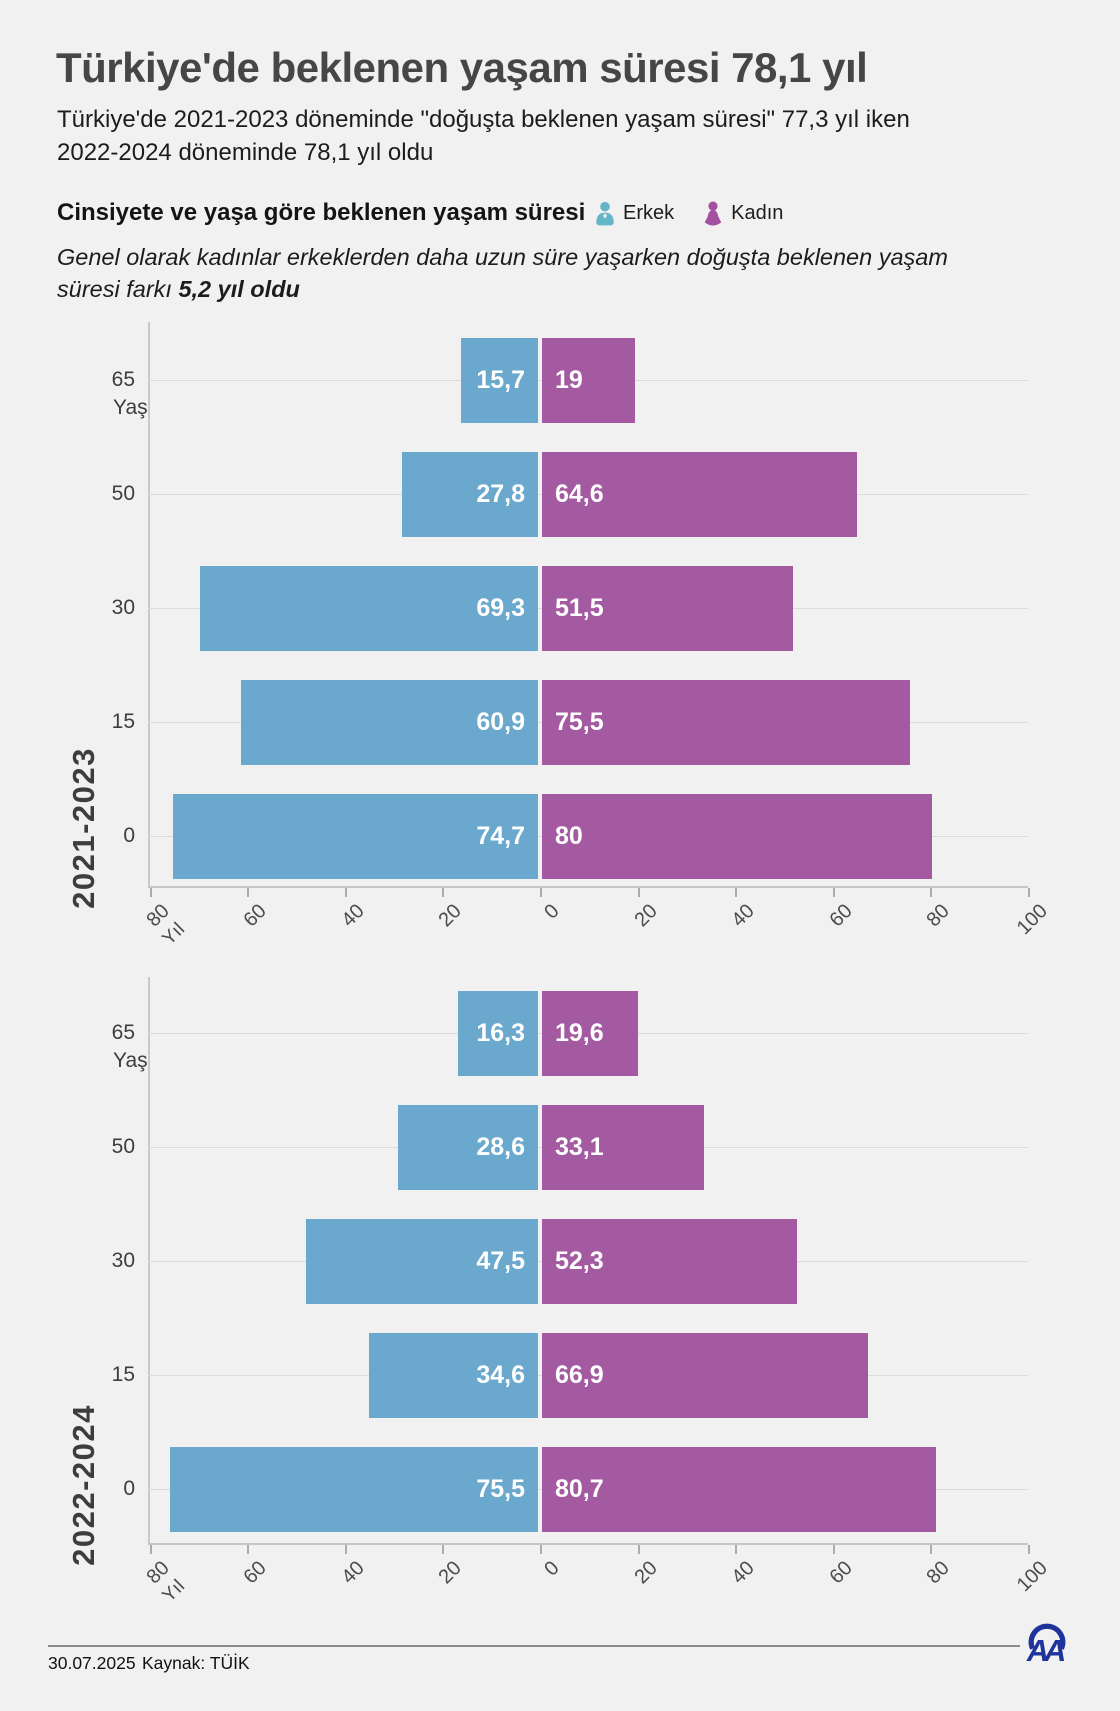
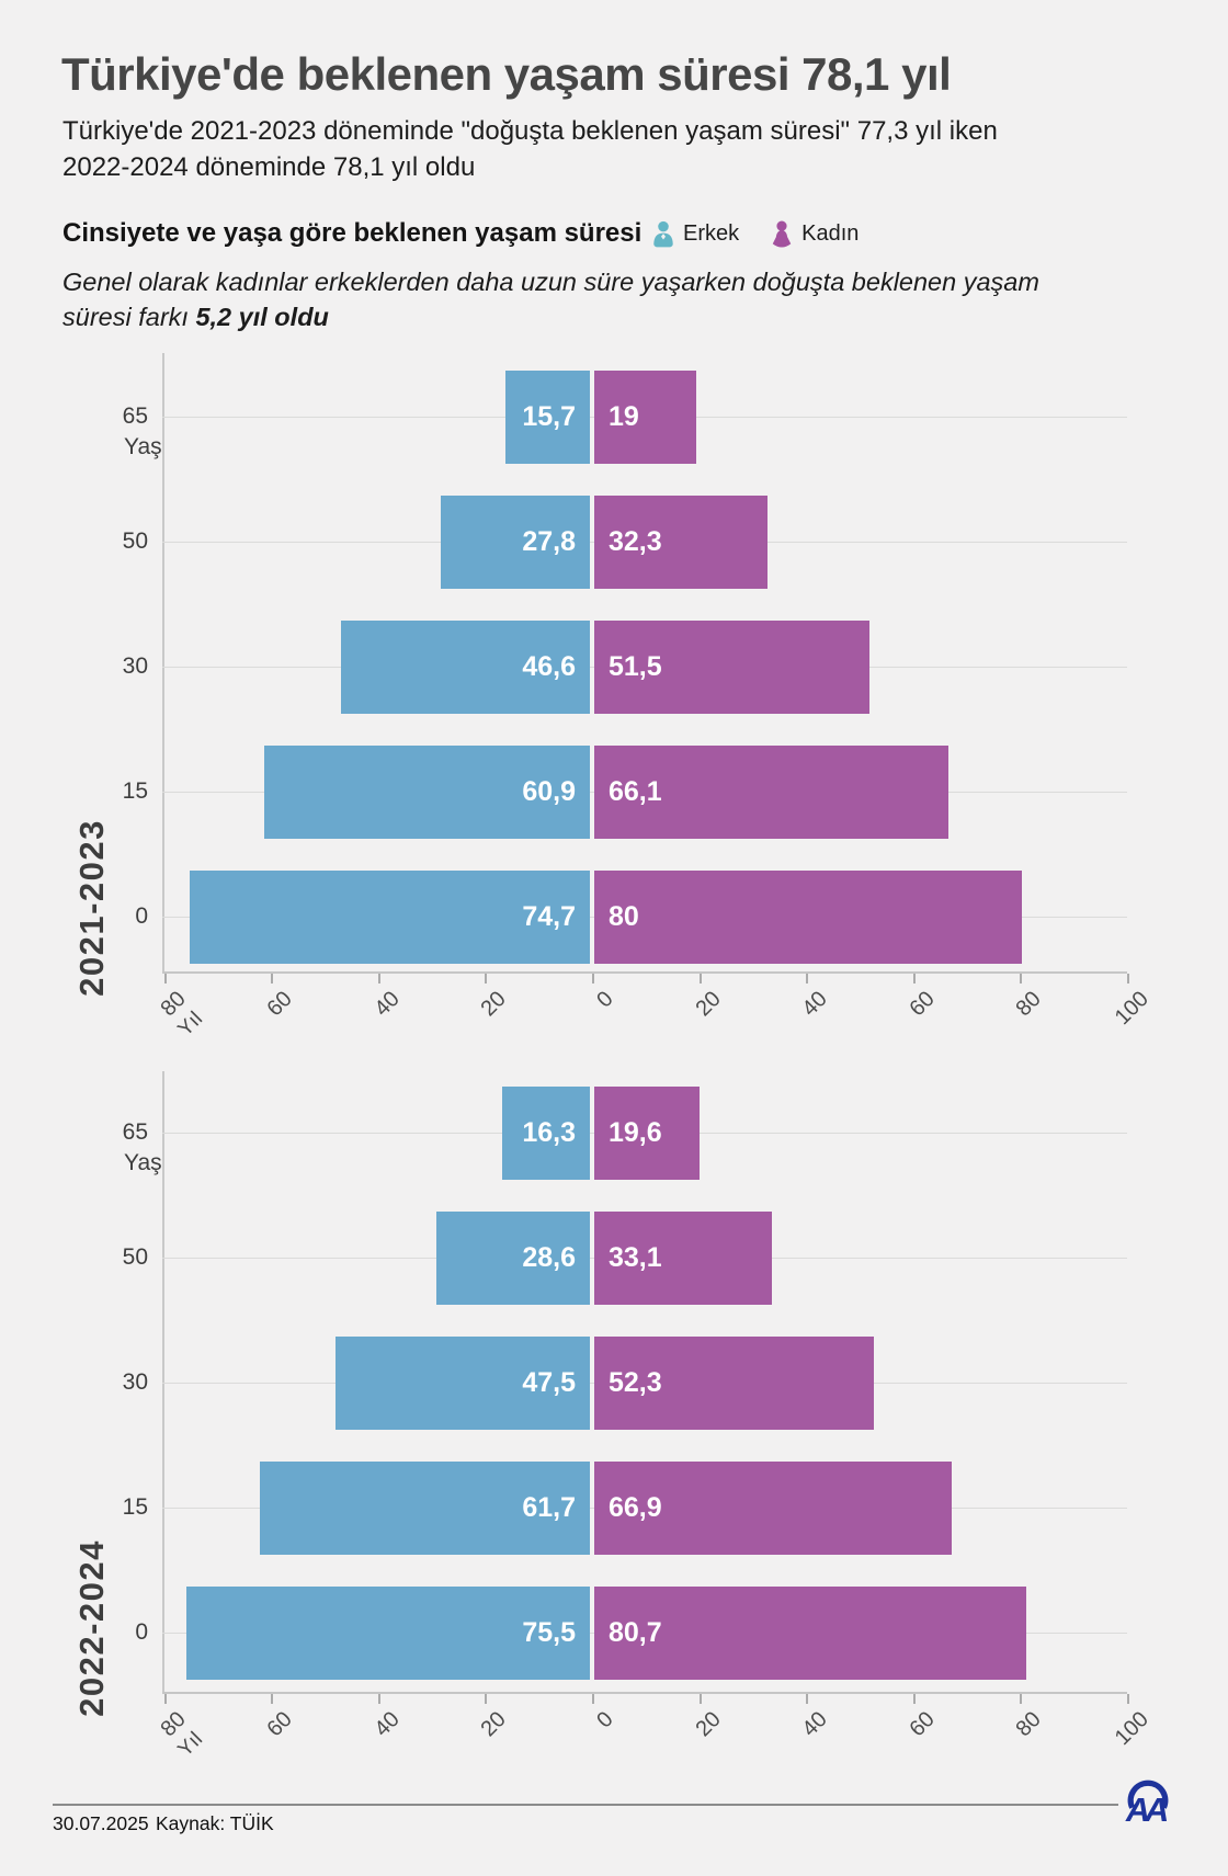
2021-2023/Kadın/50: 64,6 -> 32,3
2021-2023/Erkek/30: 69,3 -> 46,6
2021-2023/Kadın/15: 75,5 -> 66,1
2022-2024/Erkek/15: 34,6 -> 61,7
